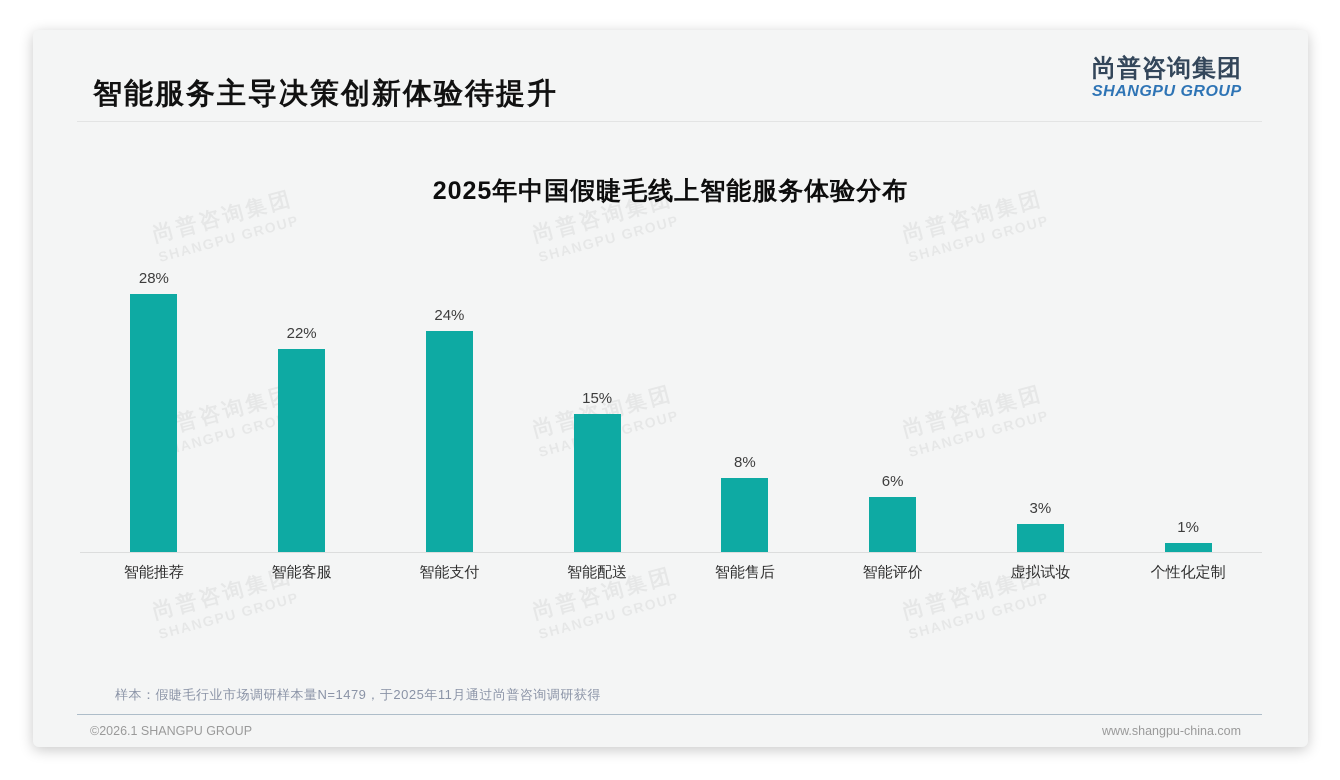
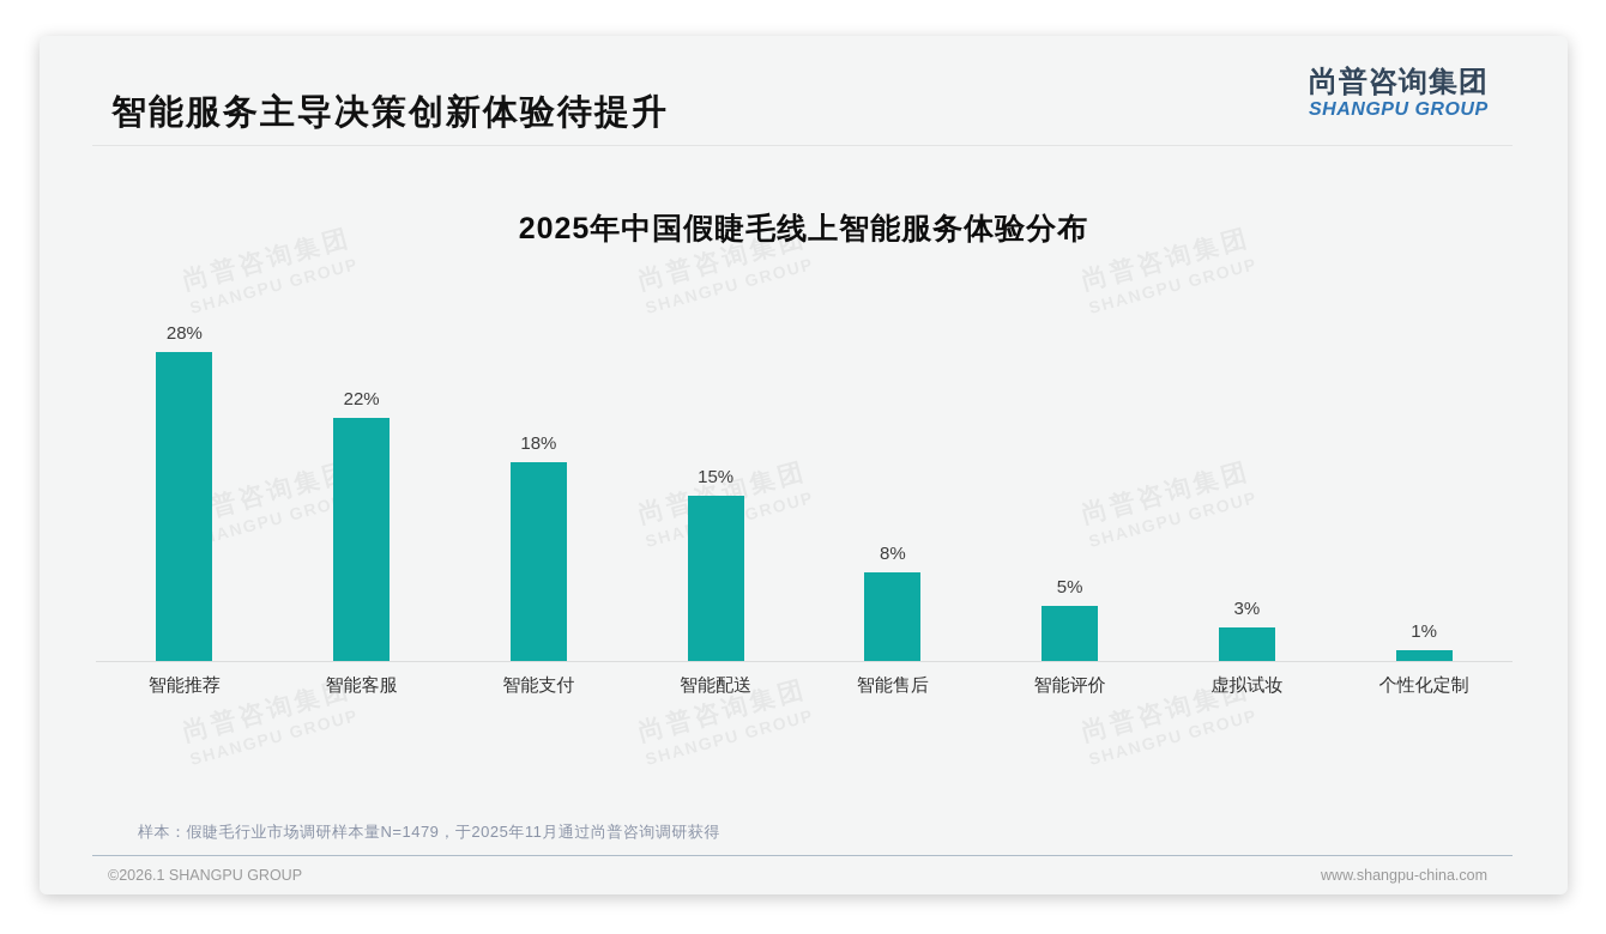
智能支付: 24% -> 18%
智能评价: 6% -> 5%
